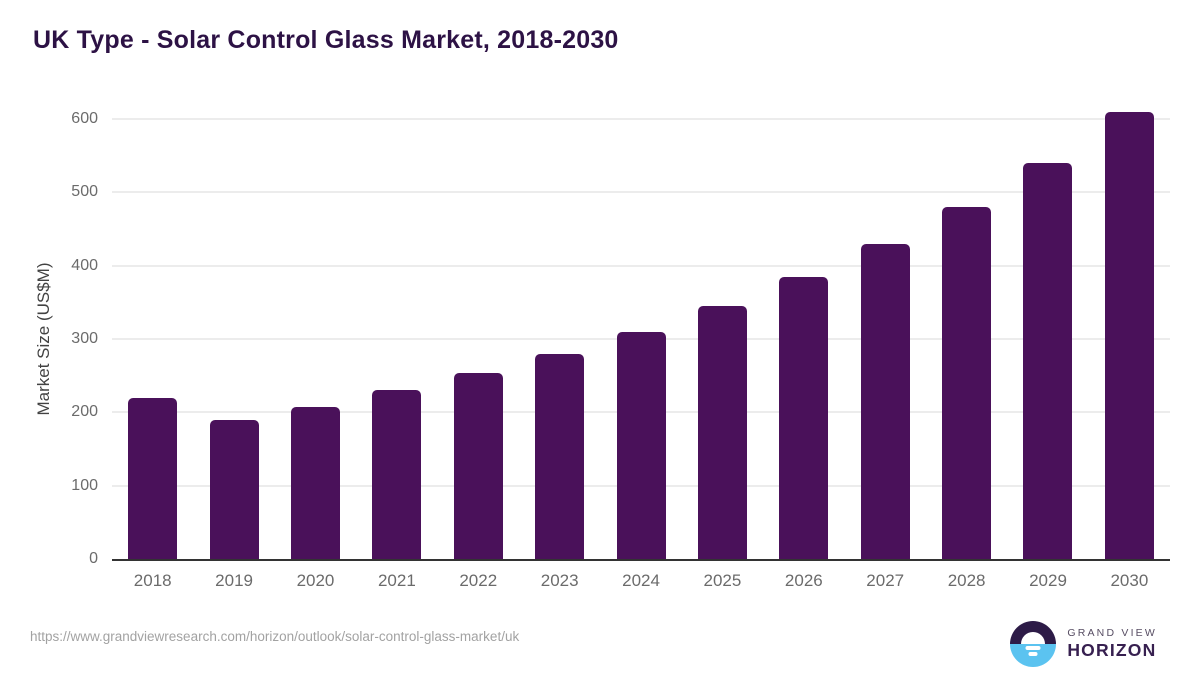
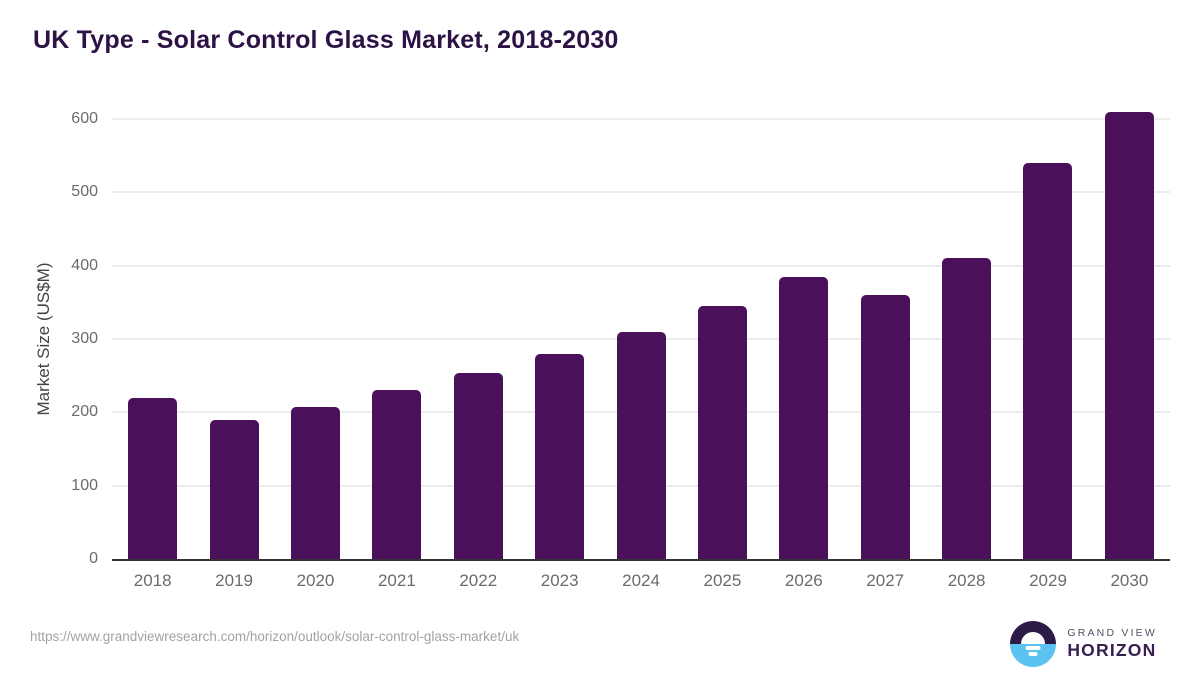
2027: 430 -> 360
2028: 480 -> 410
